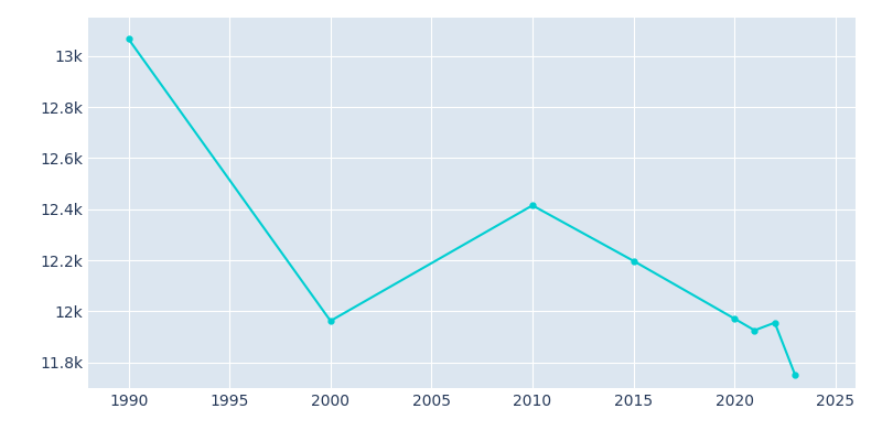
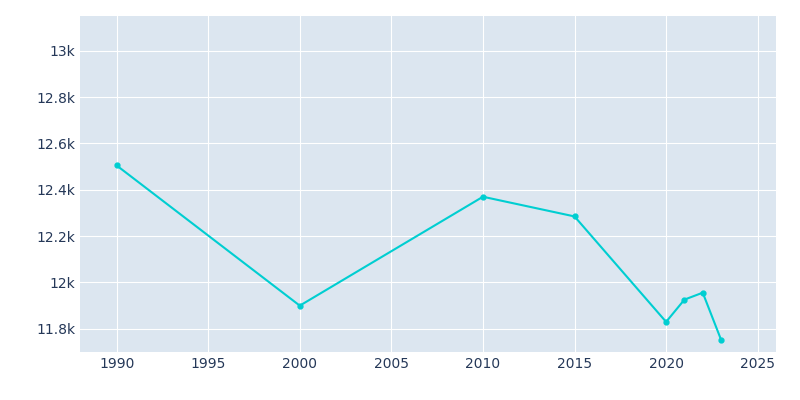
1990: 13.066k -> 12.505k
2000: 11.963k -> 11.900k
2010: 12.415k -> 12.370k
2015: 12.198k -> 12.285k
2020: 11.972k -> 11.830k
